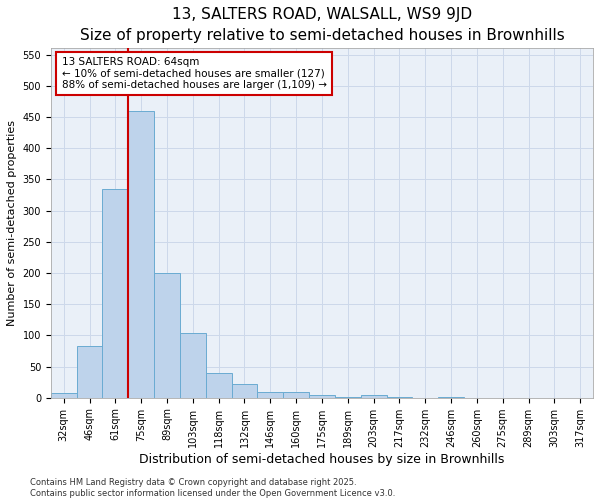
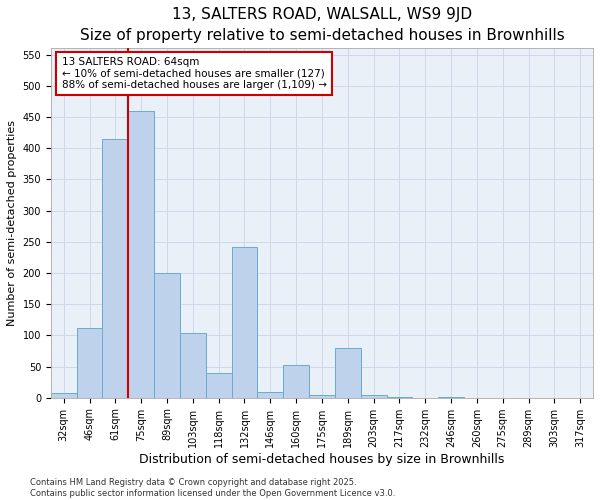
46sqm: 83 -> 112
61sqm: 335 -> 414
132sqm: 22 -> 242
160sqm: 9 -> 52
189sqm: 2 -> 80
